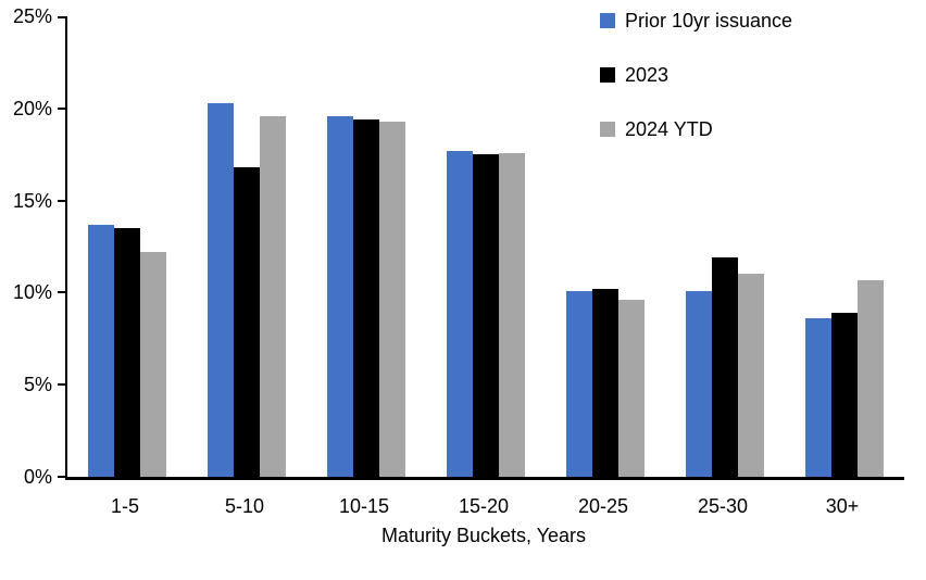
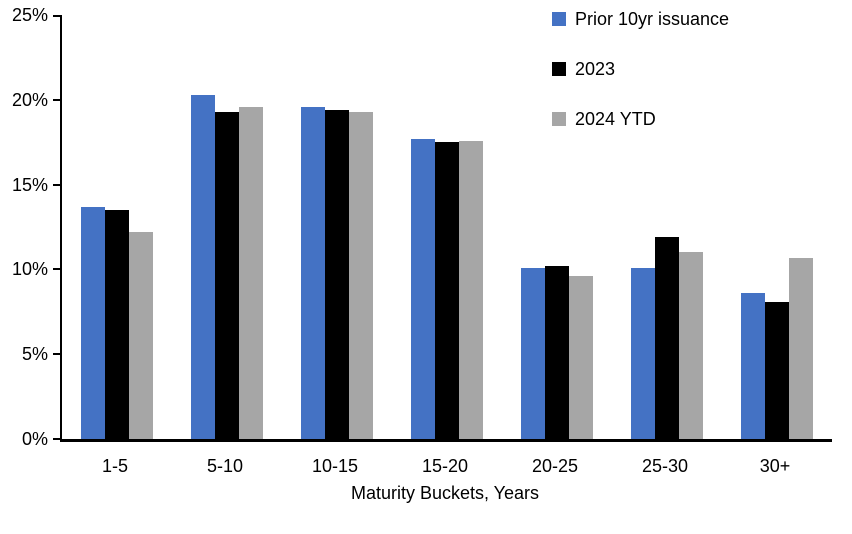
2023/5-10: 16.8% -> 19.3%
2023/30+: 8.9% -> 8.1%
